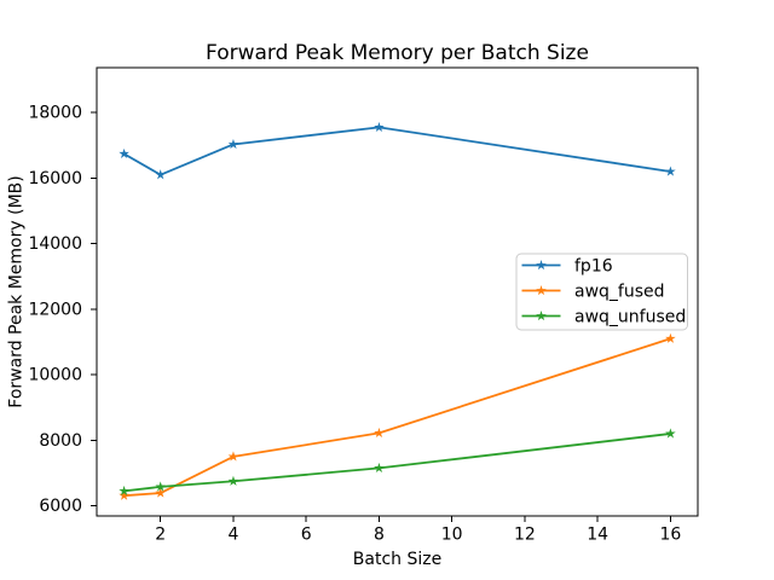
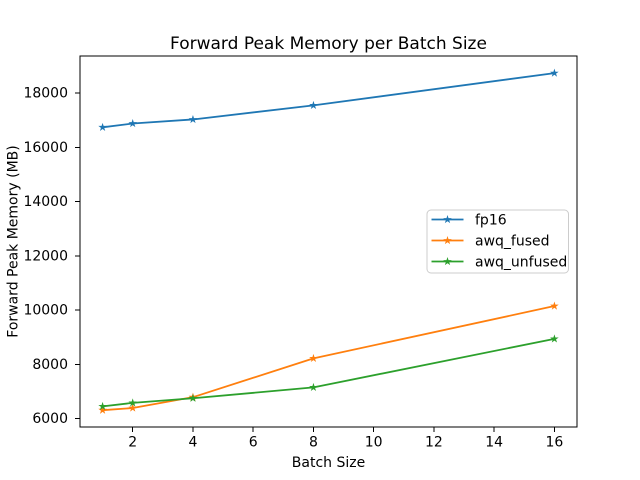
fp16/2: 16100 -> 16900
awq_fused/4: 7500 -> 6800
fp16/16: 16200 -> 18700
awq_fused/16: 11100 -> 10200
awq_unfused/16: 8200 -> 8900
